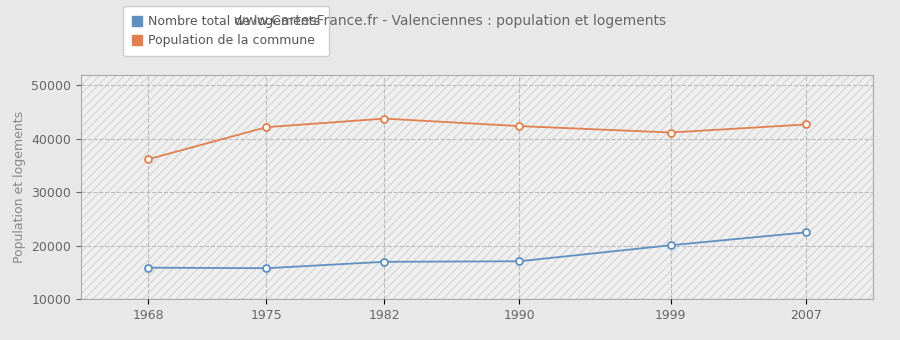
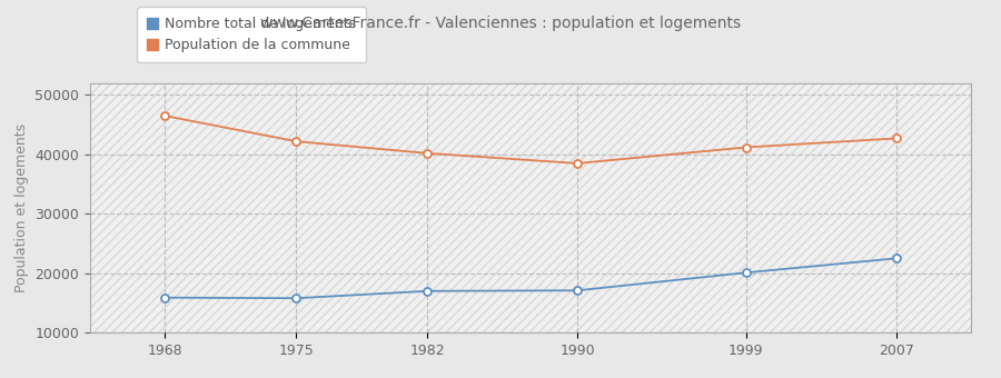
Population de la commune/1968: 36200 -> 46500
Population de la commune/1982: 43800 -> 40200
Population de la commune/1990: 42400 -> 38500
